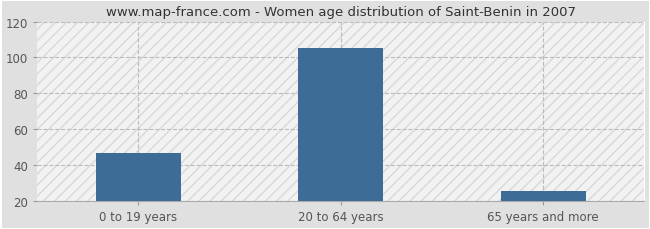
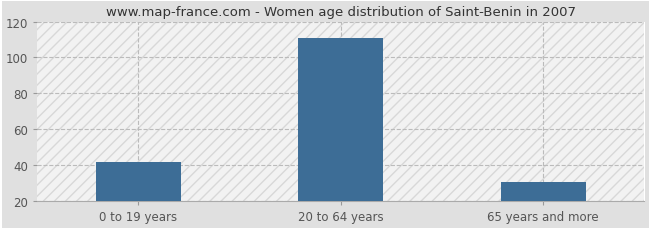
0 to 19 years: 47 -> 42
20 to 64 years: 105 -> 111
65 years and more: 26 -> 31
